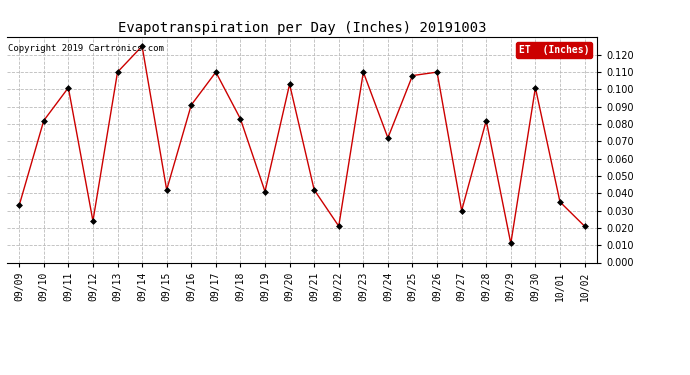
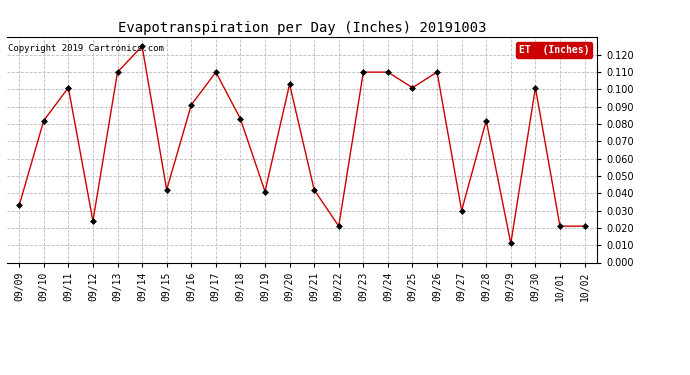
09/24: 0.072 -> 0.110
09/25: 0.108 -> 0.101
10/01: 0.035 -> 0.021
